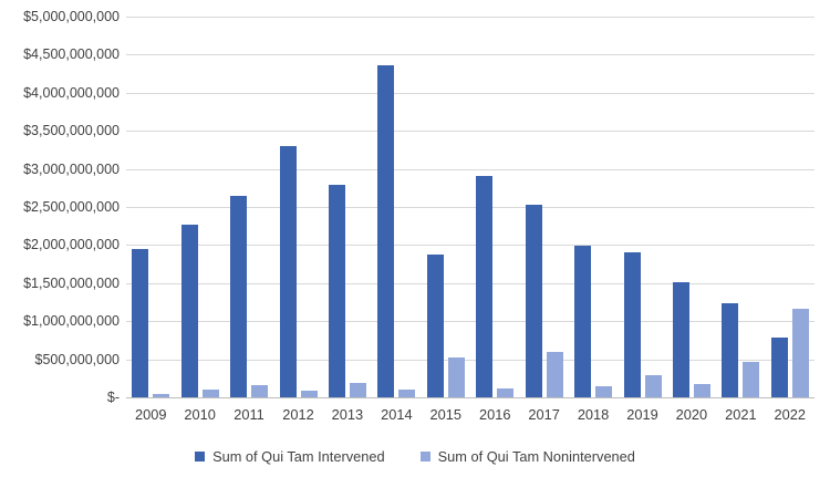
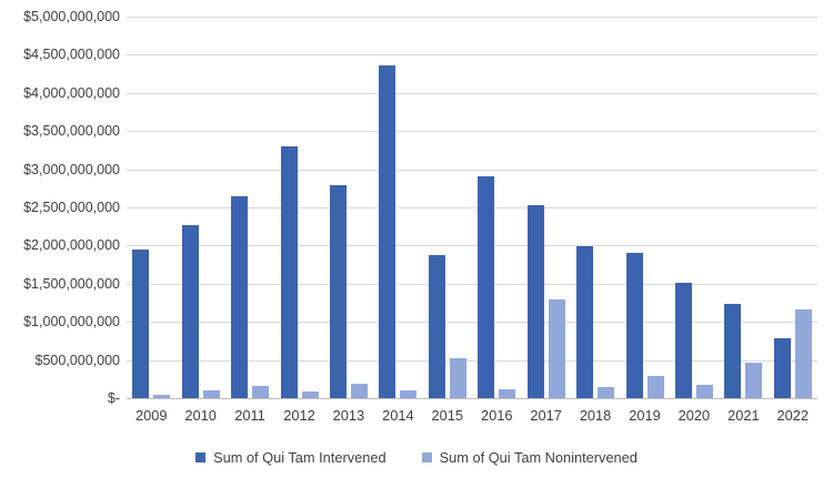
Sum of Qui Tam Nonintervened/2017: $600000000 -> $1300000000
